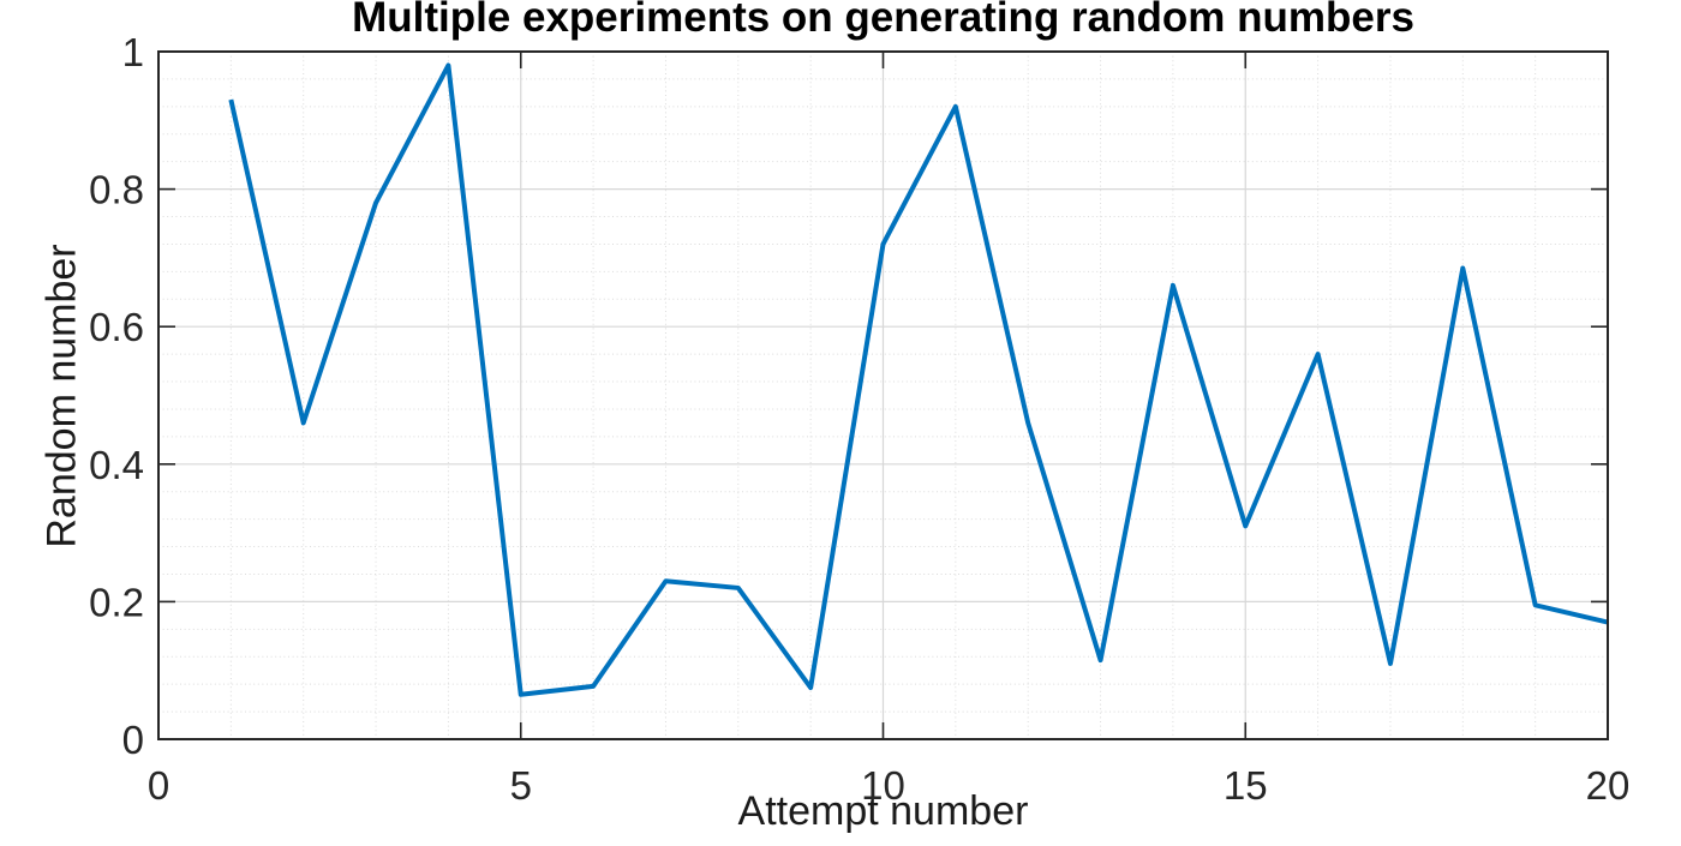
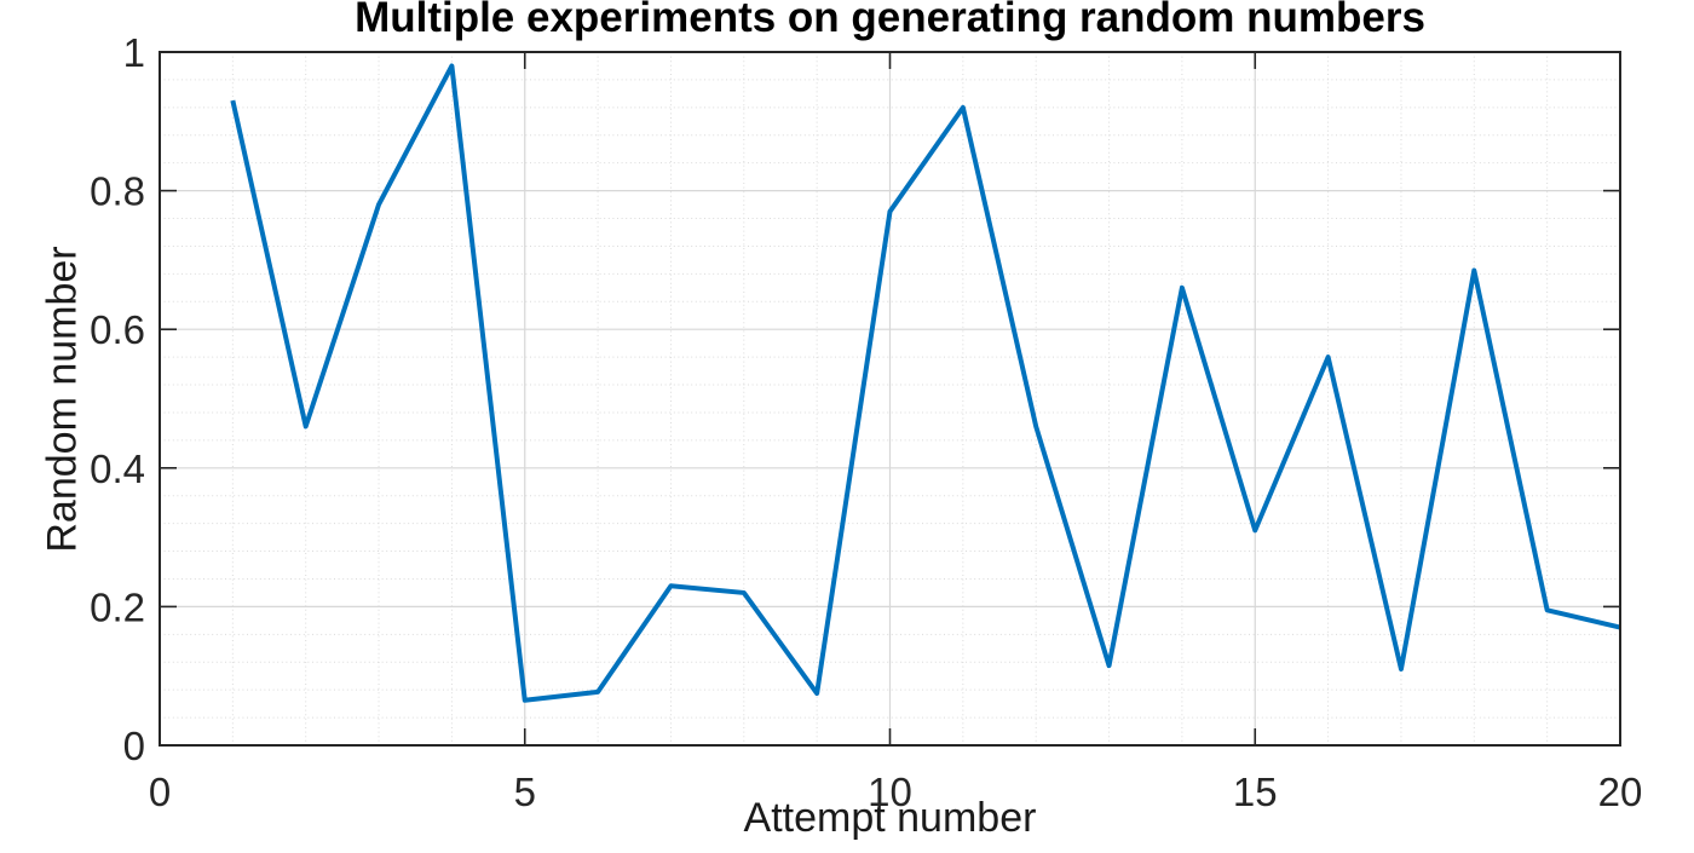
10: 0.72 -> 0.77
